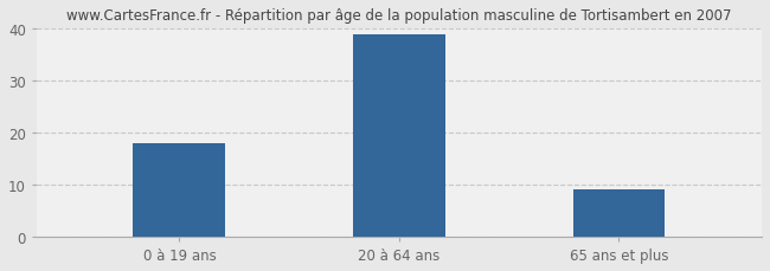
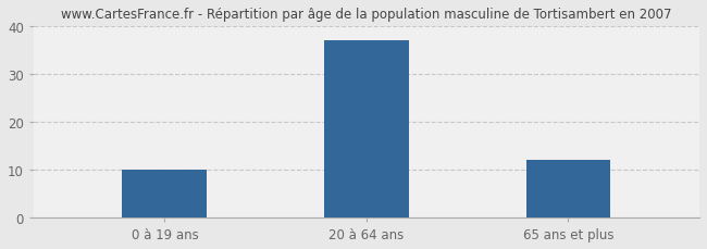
0 à 19 ans: 18 -> 10
20 à 64 ans: 39 -> 37
65 ans et plus: 9 -> 12
